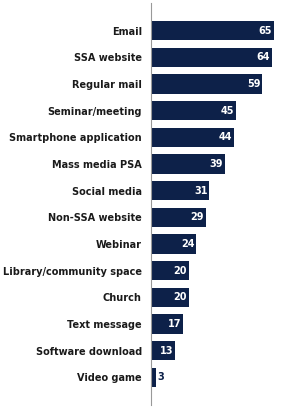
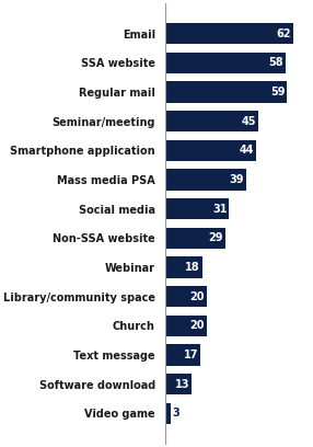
Email: 65 -> 62
SSA website: 64 -> 58
Webinar: 24 -> 18
